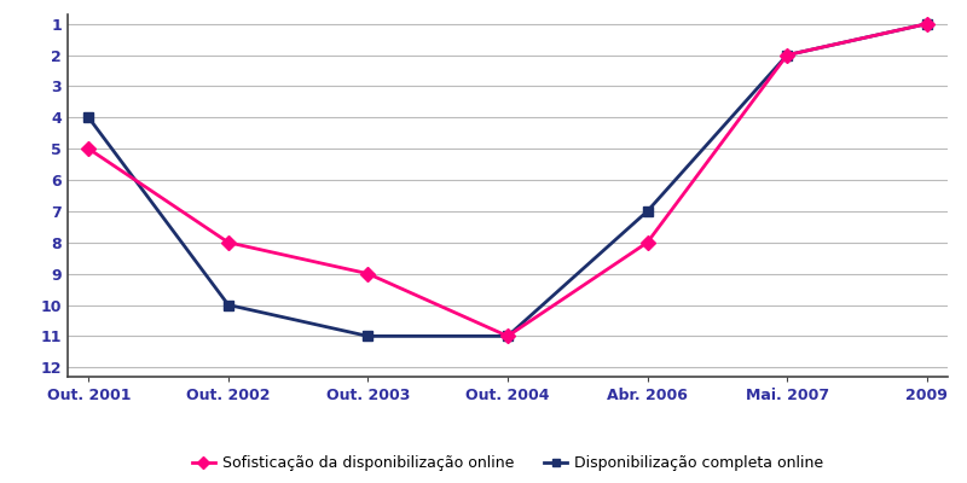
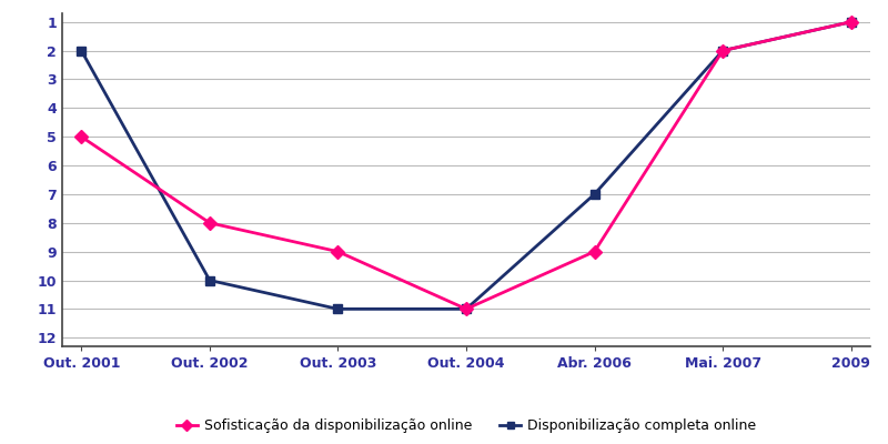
Disponibilização completa online/Out. 2001: 4 -> 2
Sofisticação da disponibilização online/Abr. 2006: 8 -> 9
